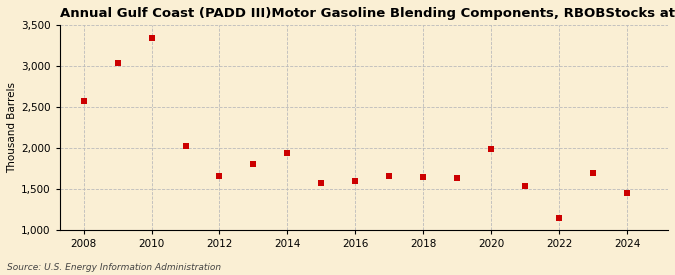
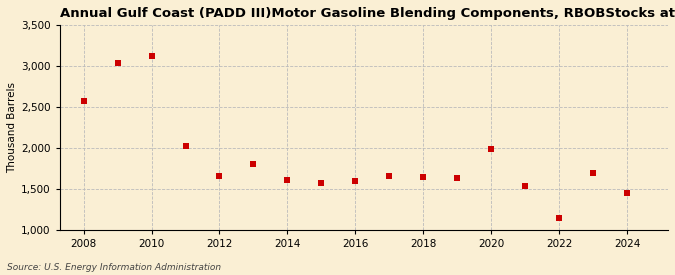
2010: 3,340 -> 3,120
2014: 1,940 -> 1,610
